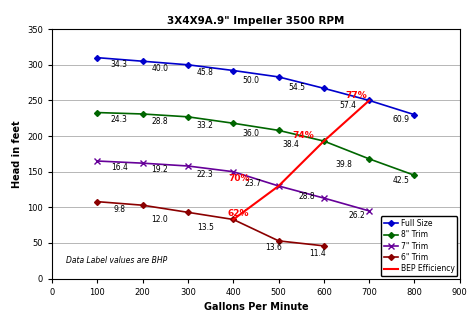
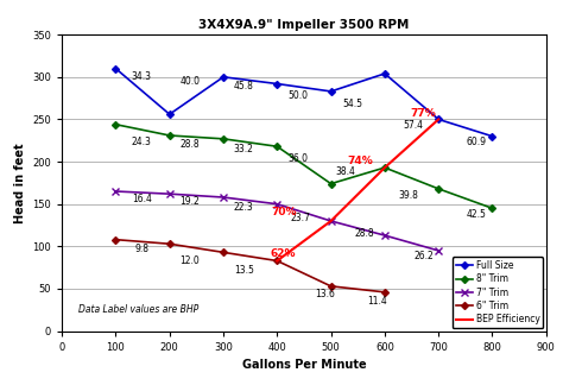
8" Trim/100: 233 -> 244
Full Size/200: 305 -> 256
8" Trim/500: 208 -> 174
Full Size/600: 267 -> 304
